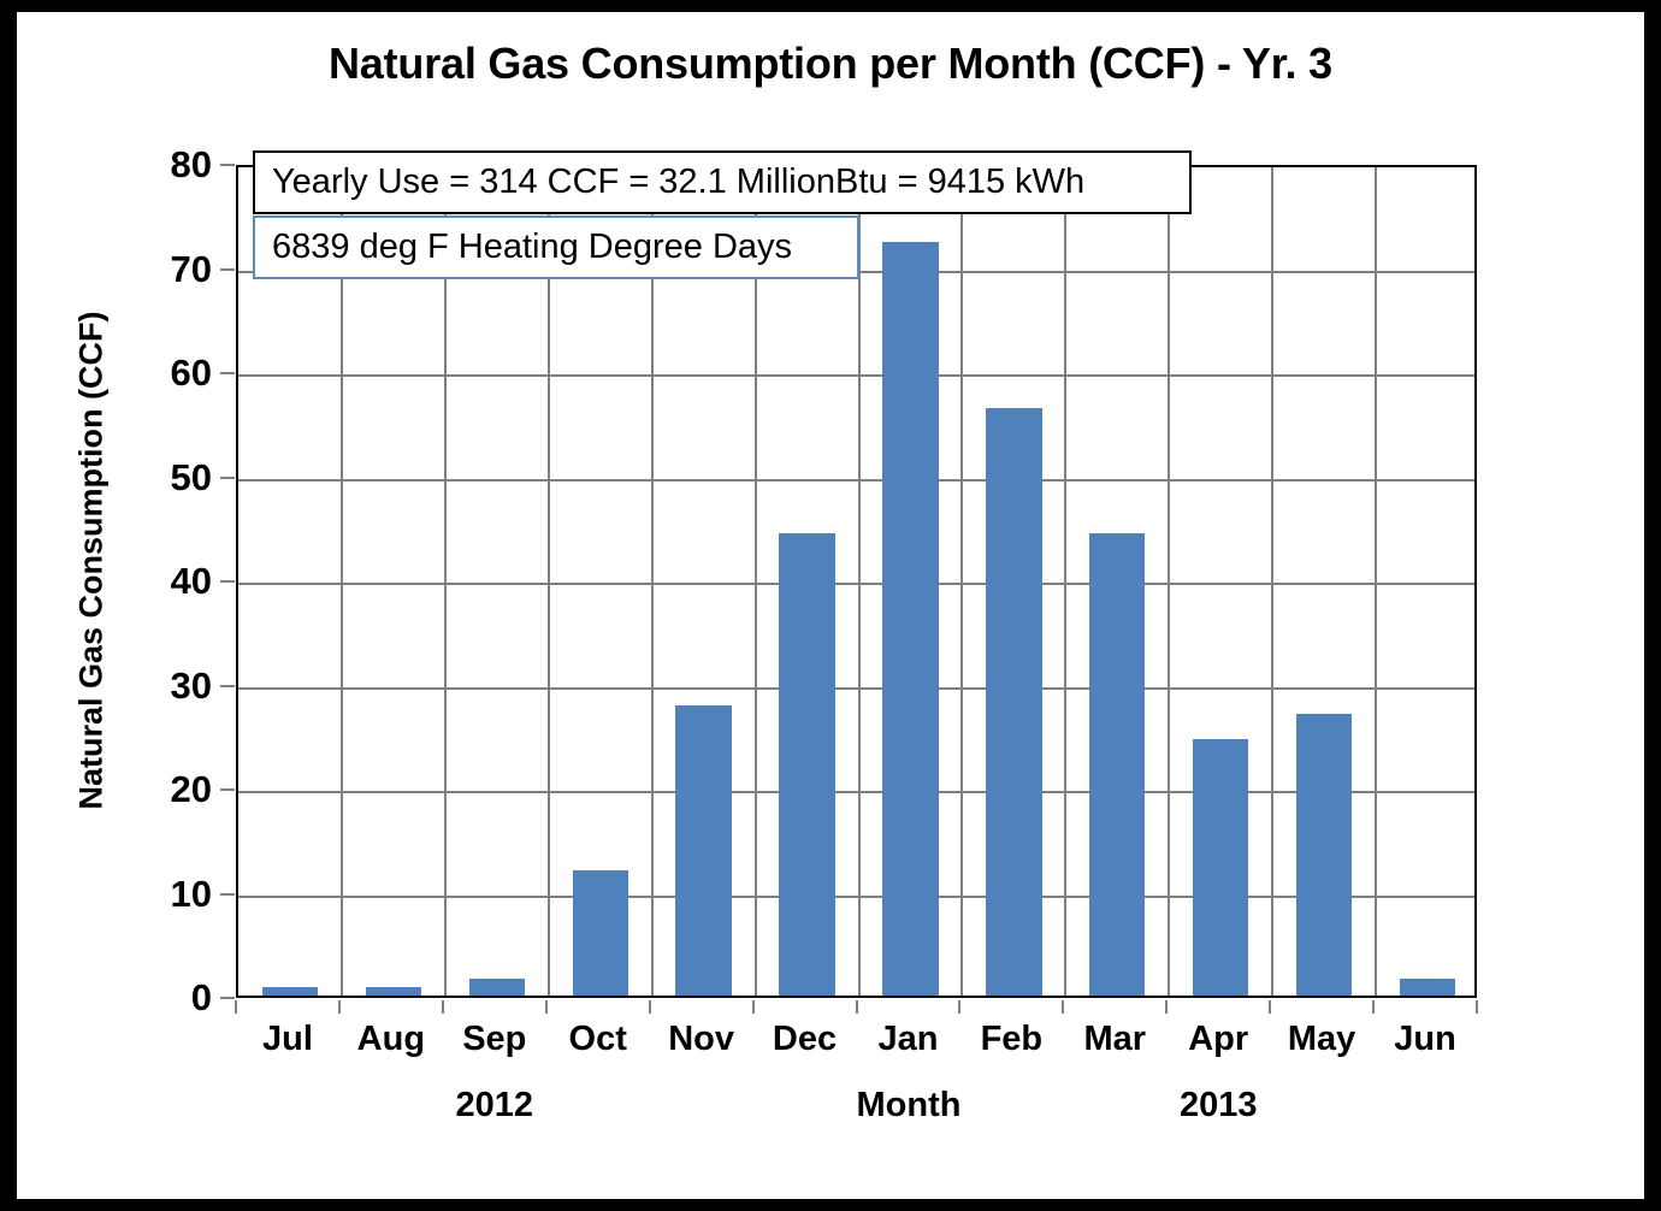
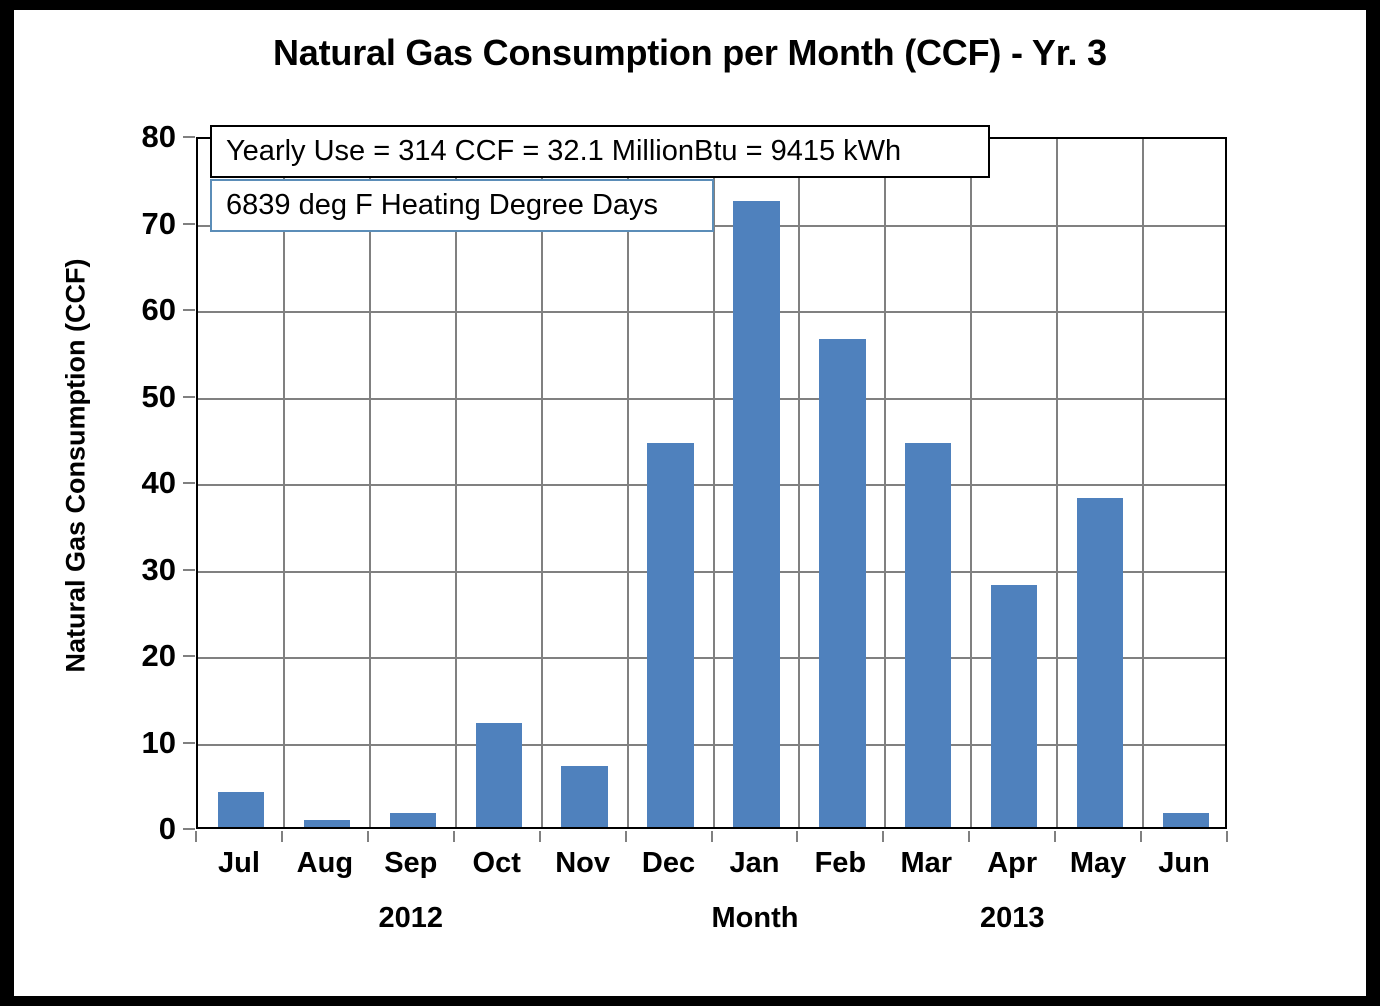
Jul: 1 -> 4
Nov: 28 -> 7
Apr: 25 -> 28
May: 27 -> 38
